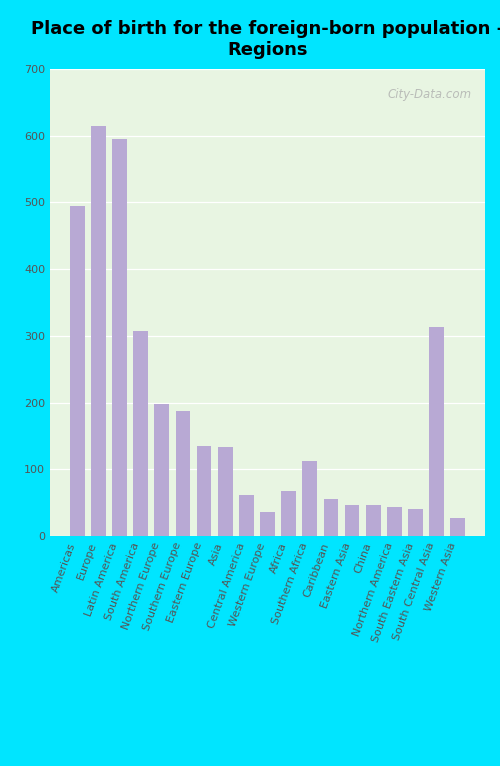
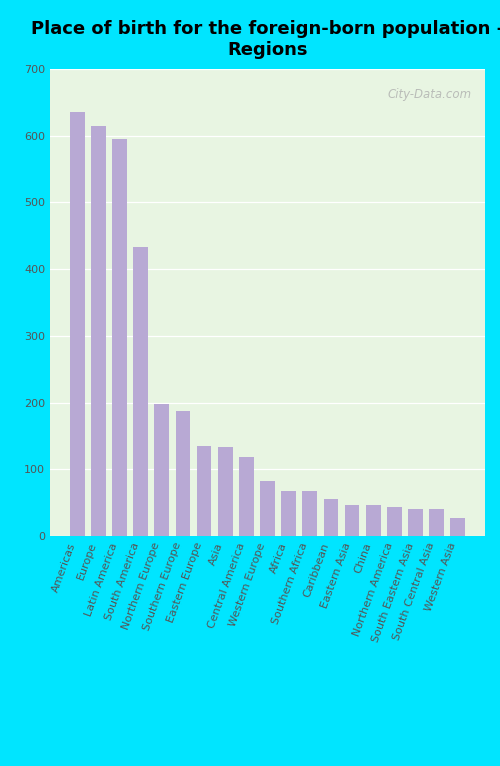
Americas: 494 -> 635
South America: 308 -> 433
Central America: 62 -> 118
Western Europe: 36 -> 83
Southern Africa: 112 -> 68
South Central Asia: 314 -> 40
